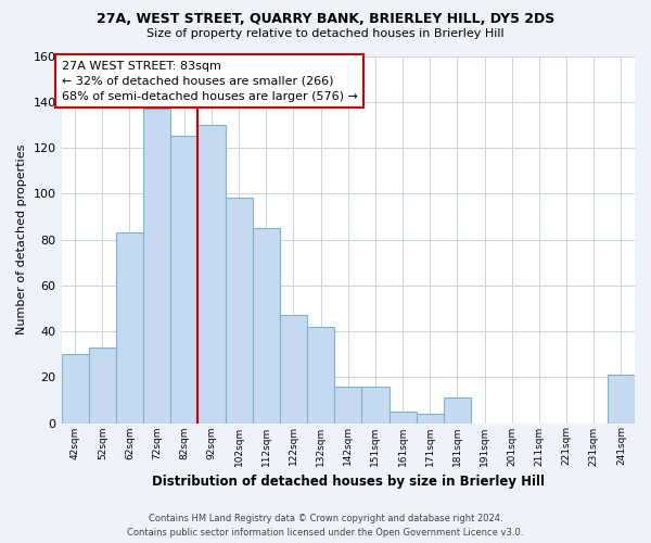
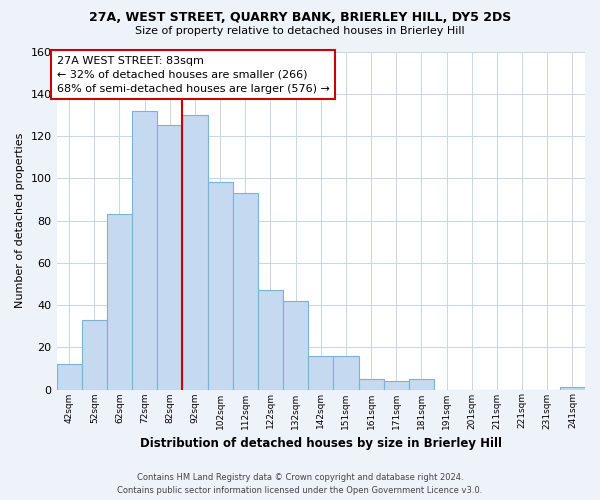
42sqm: 30 -> 12
72sqm: 137 -> 132
112sqm: 85 -> 93
181sqm: 11 -> 5
241sqm: 21 -> 1
